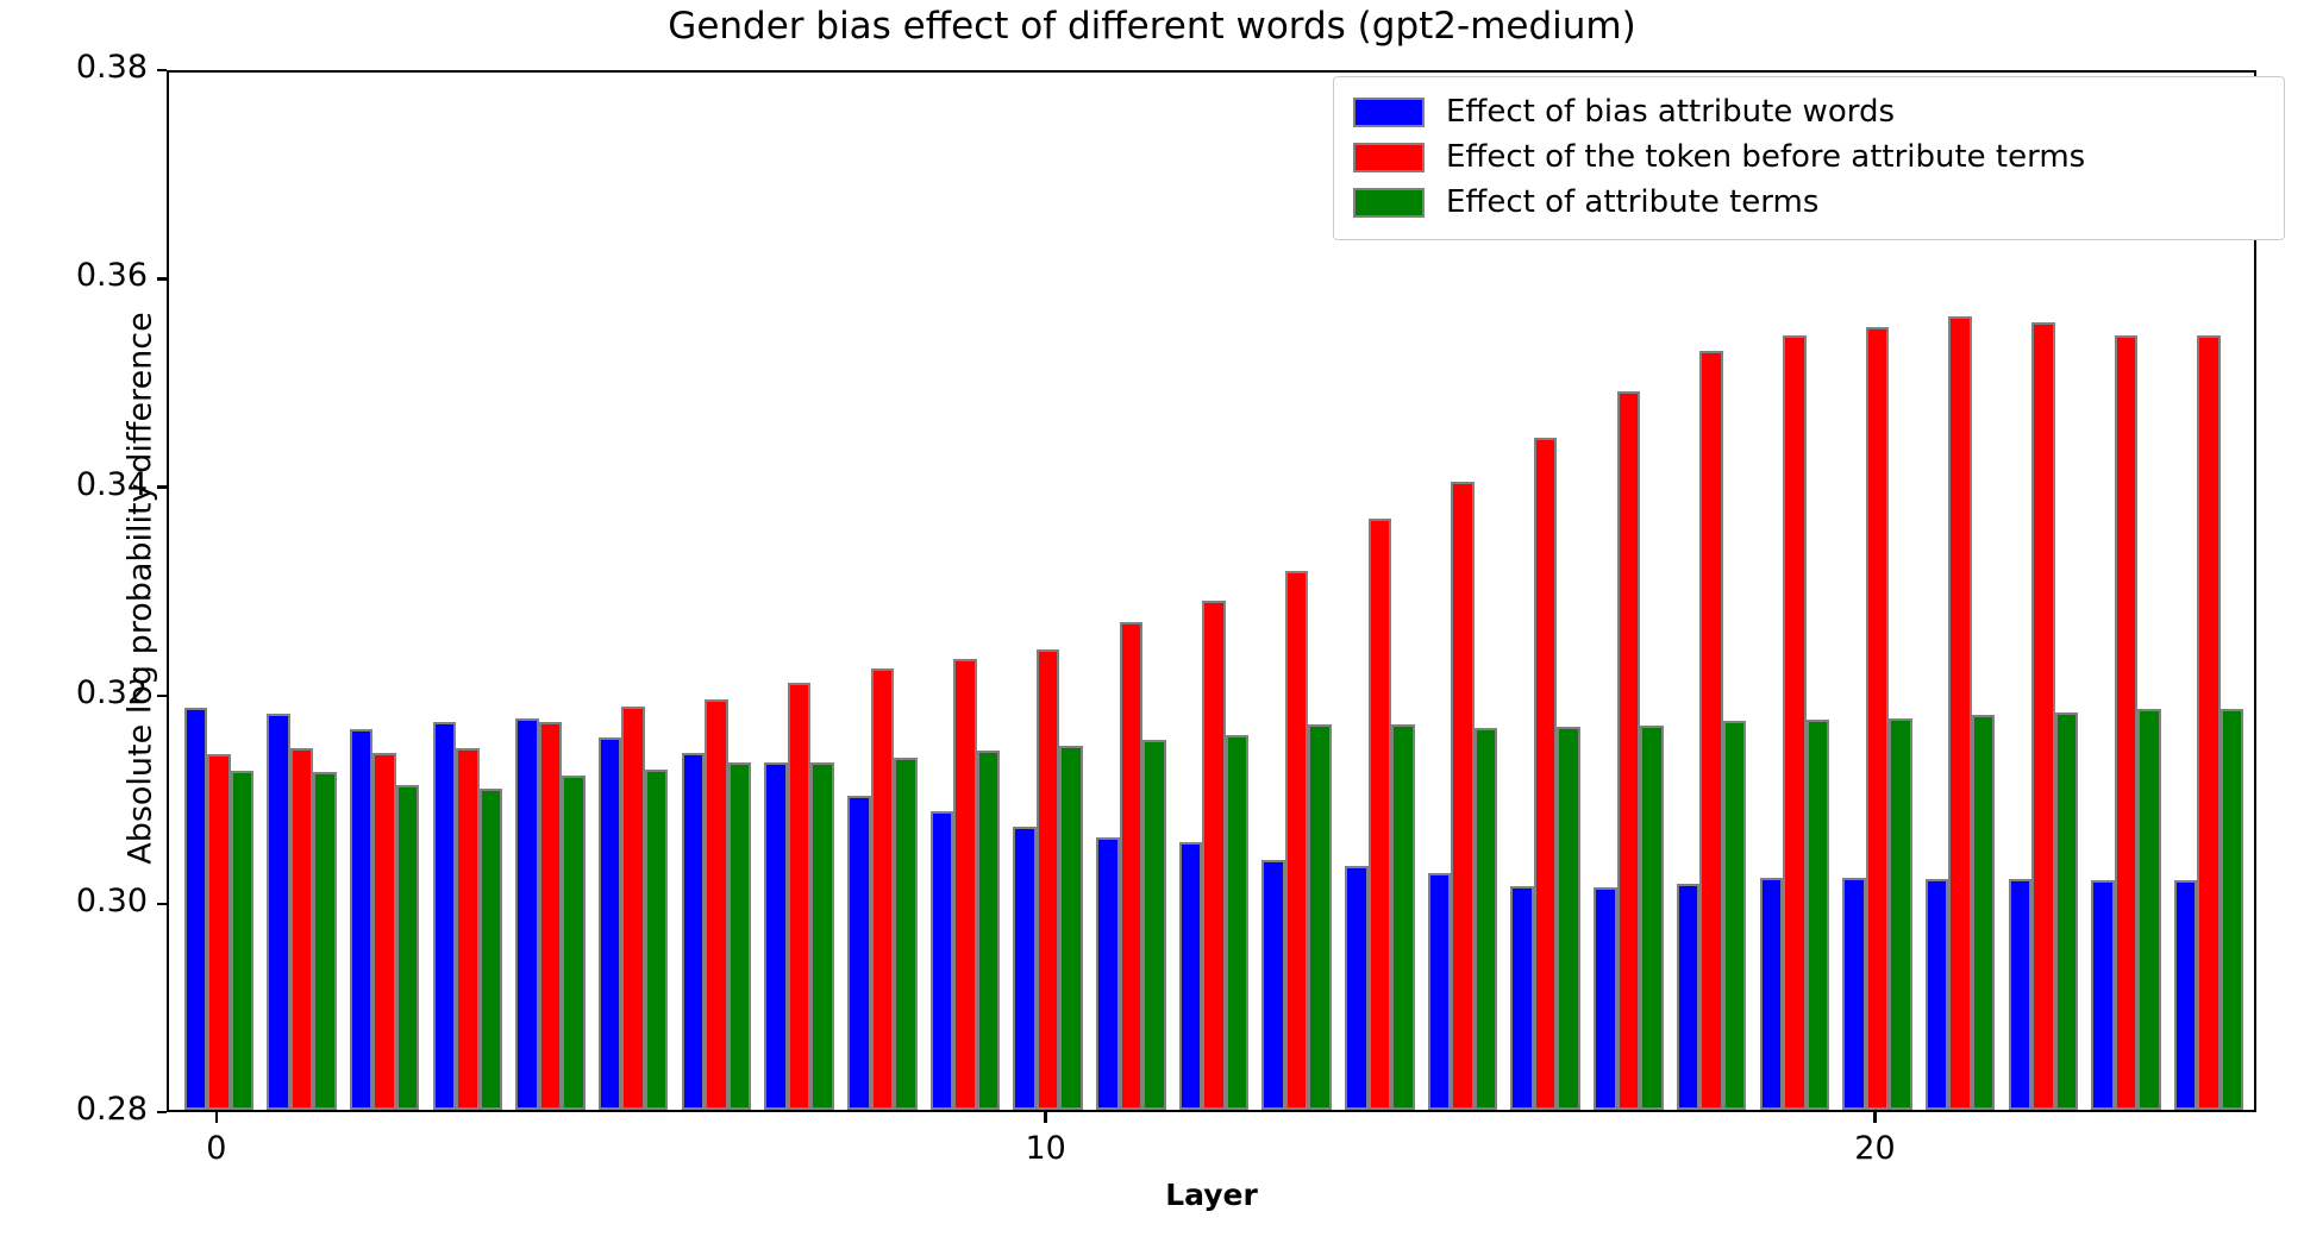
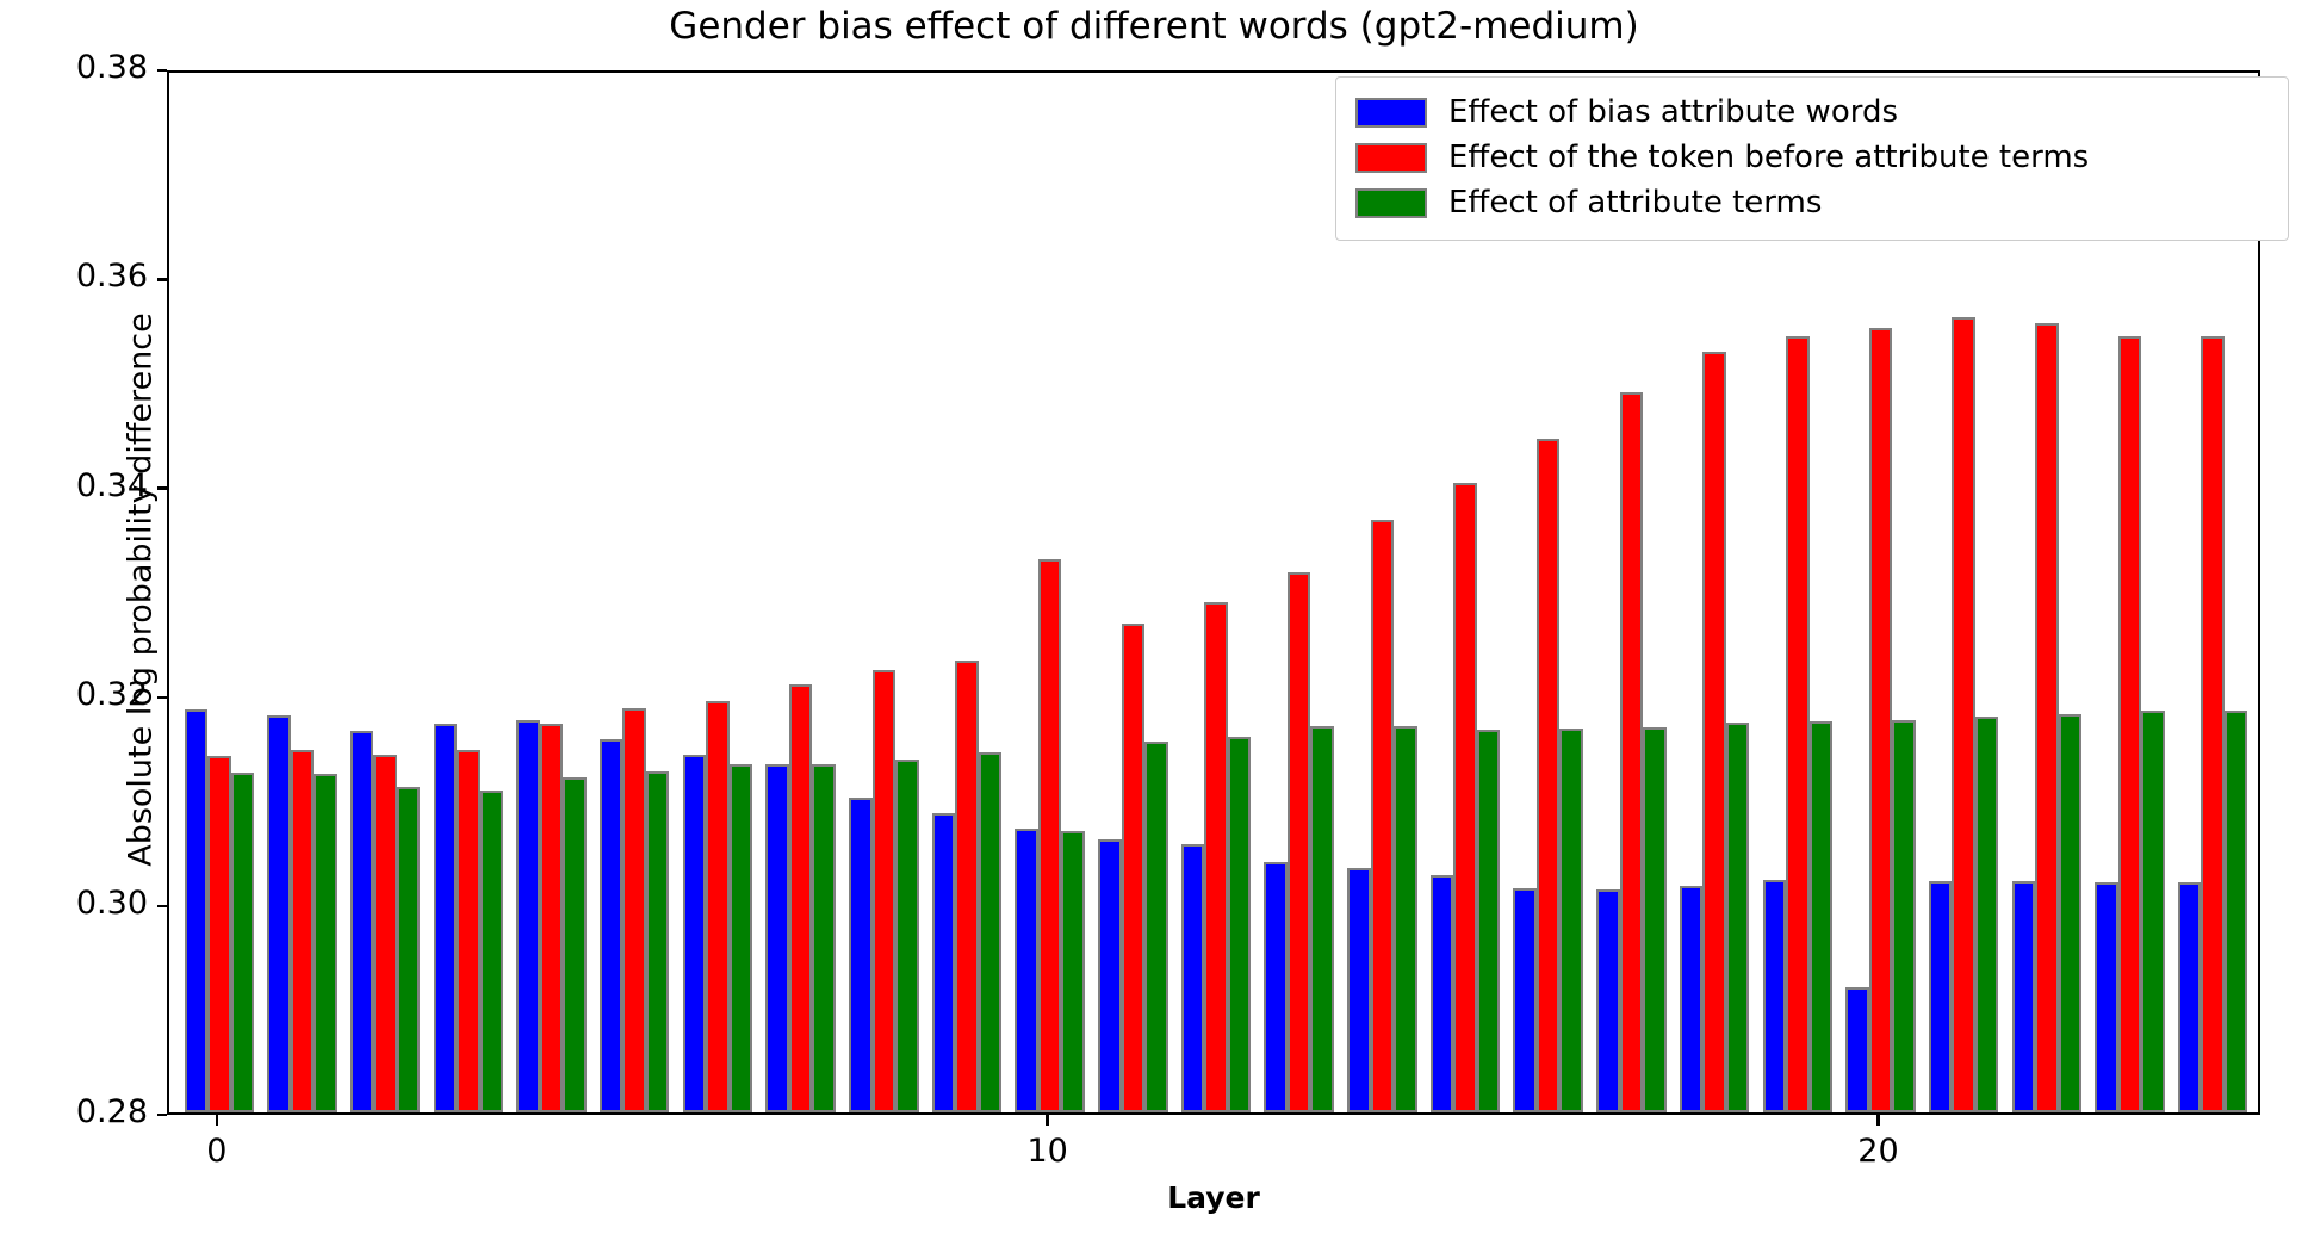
Effect of the token before attribute terms/10: 0.324 -> 0.333
Effect of attribute terms/10: 0.315 -> 0.307
Effect of bias attribute words/20: 0.302 -> 0.292
